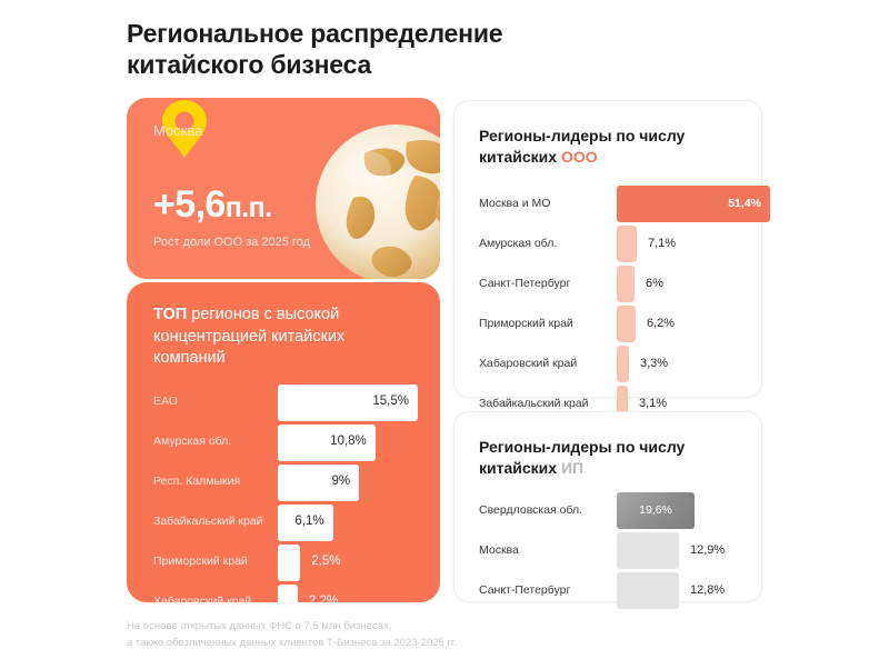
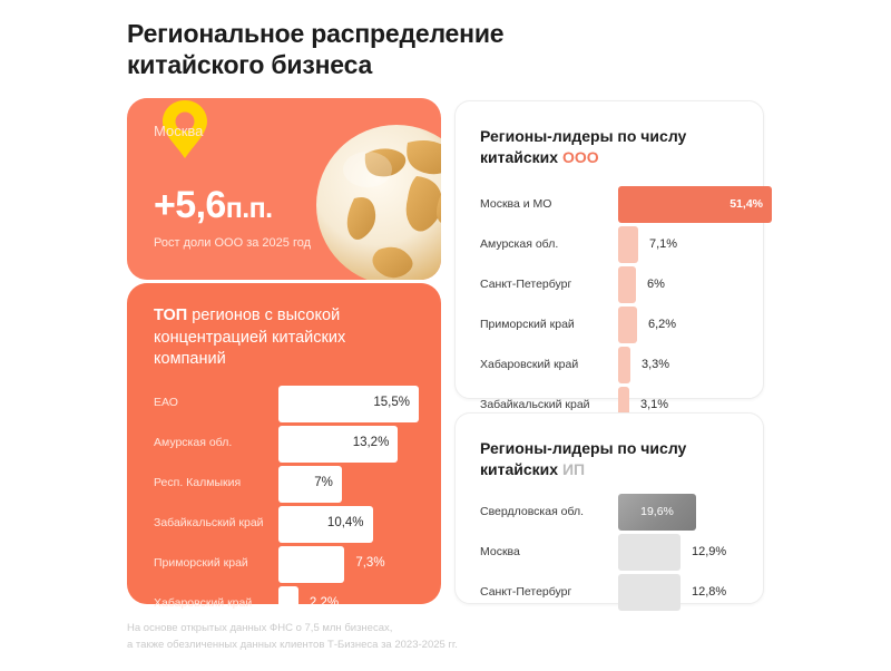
ТОП регионов с высокой концентрацией китайских компаний/Амурская обл.: 10,8% -> 13,2%
ТОП регионов с высокой концентрацией китайских компаний/Респ. Калмыкия: 9% -> 7%
ТОП регионов с высокой концентрацией китайских компаний/Забайкальский край: 6,1% -> 10,4%
ТОП регионов с высокой концентрацией китайских компаний/Приморский край: 2,5% -> 7,3%
